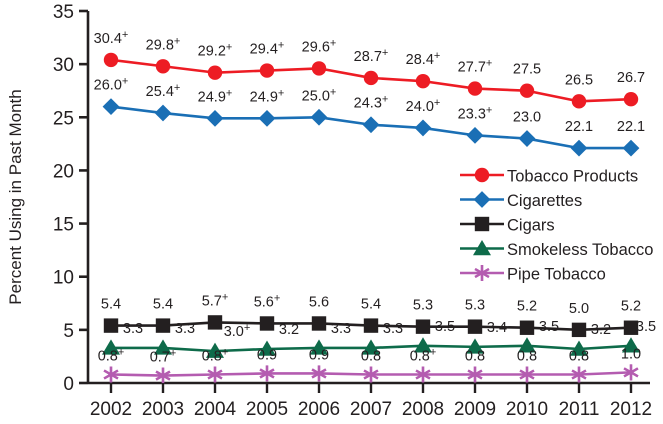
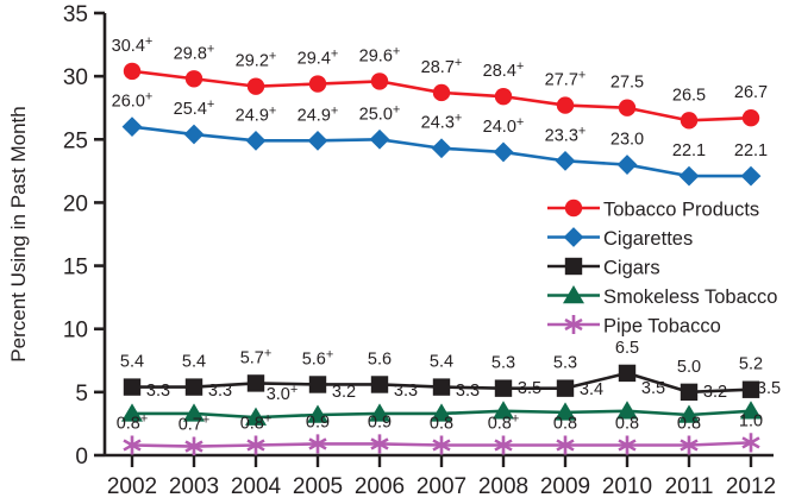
Cigars/2010: 5.2 -> 6.5
